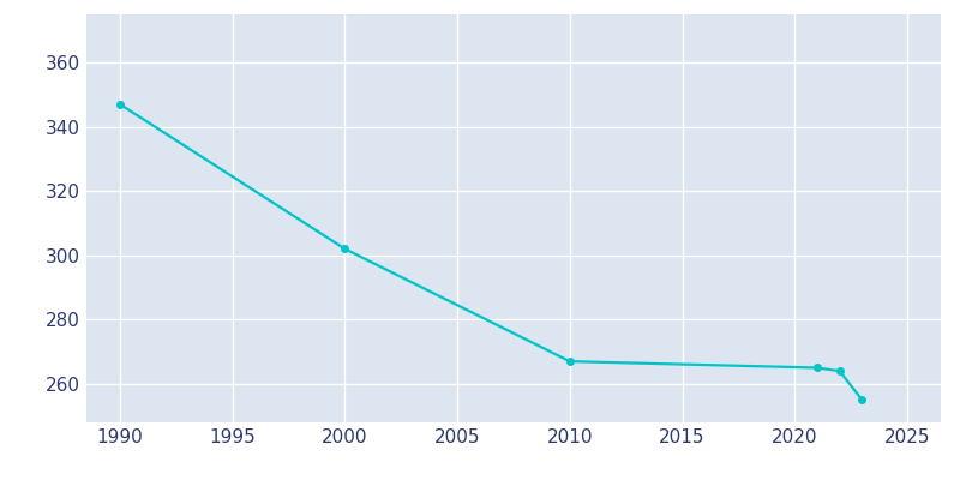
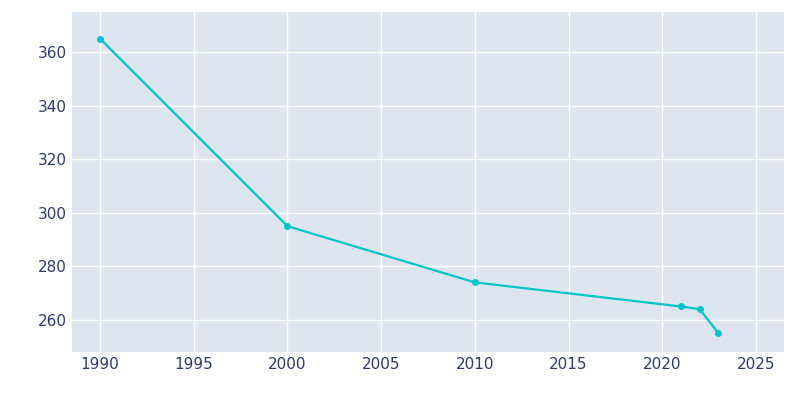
1990: 347 -> 365
2000: 302 -> 295
2010: 267 -> 274
